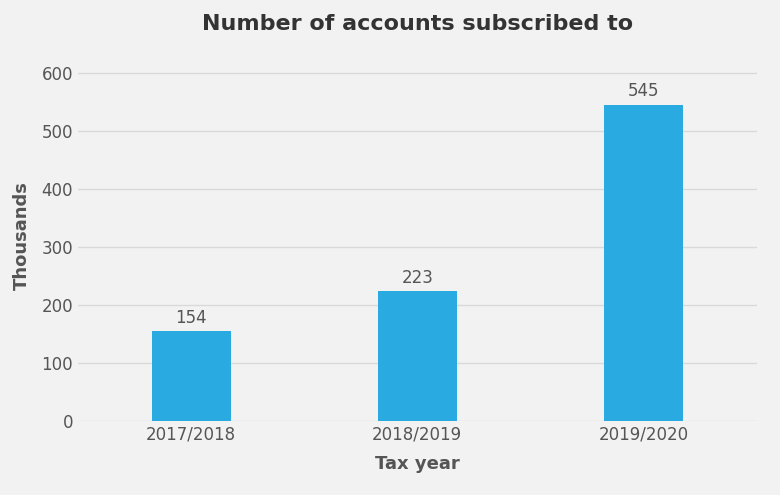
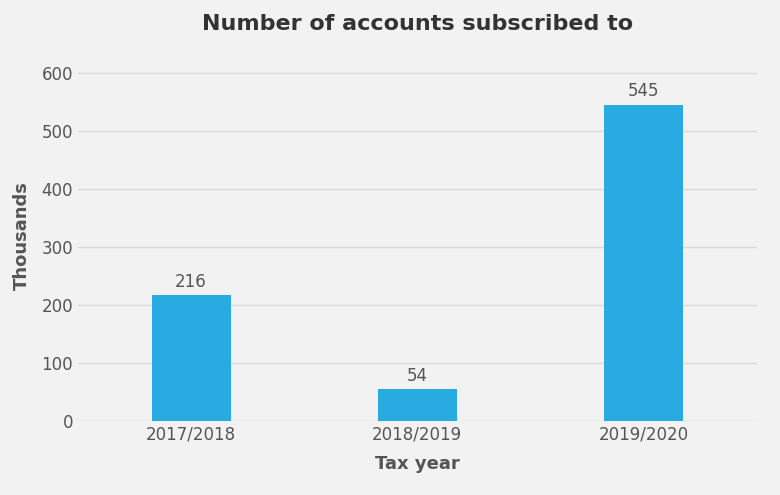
2017/2018: 154 -> 216
2018/2019: 223 -> 54
